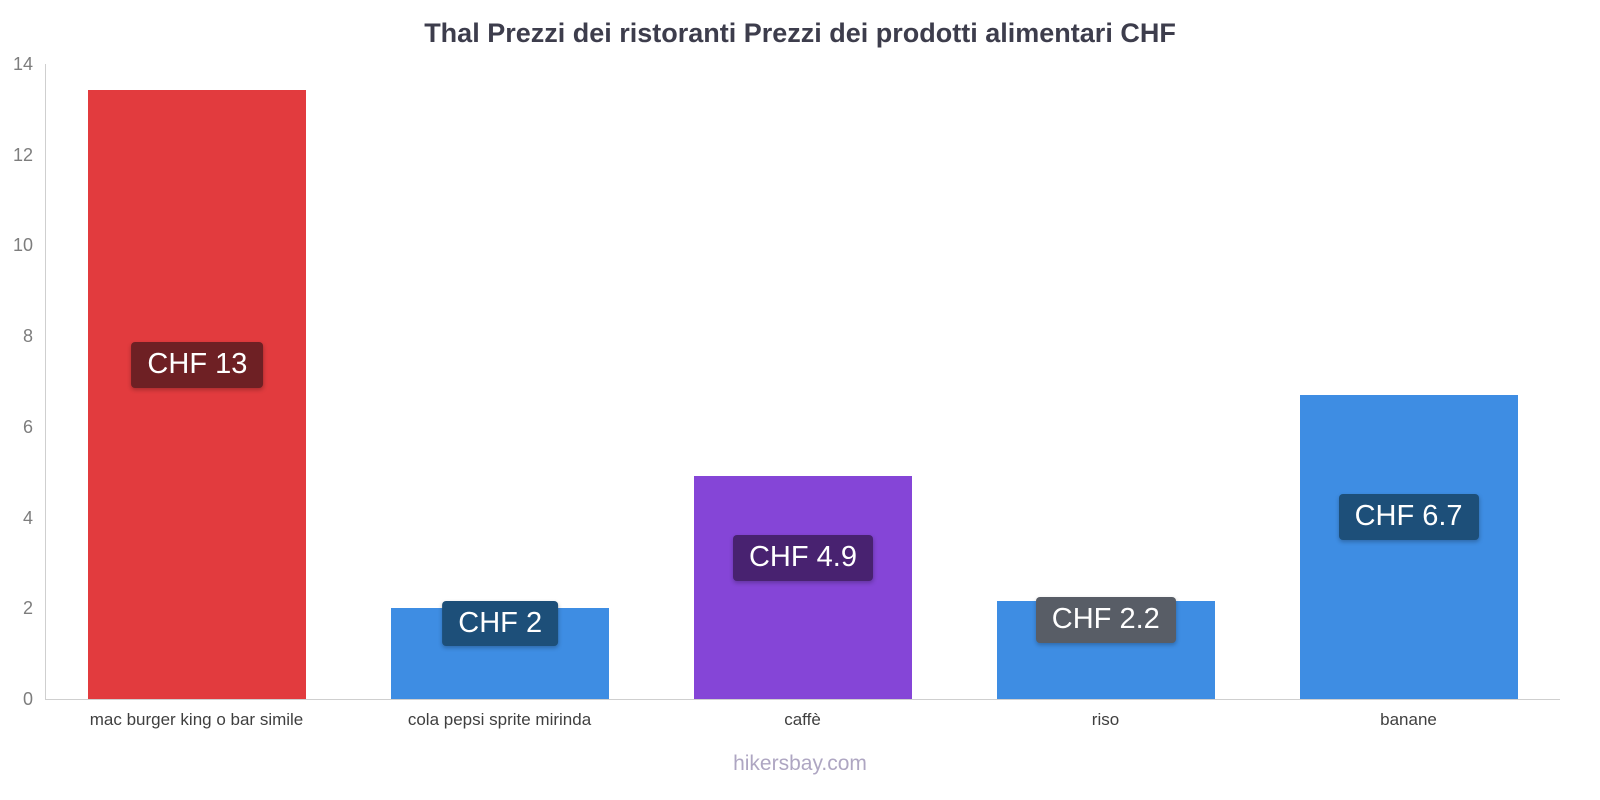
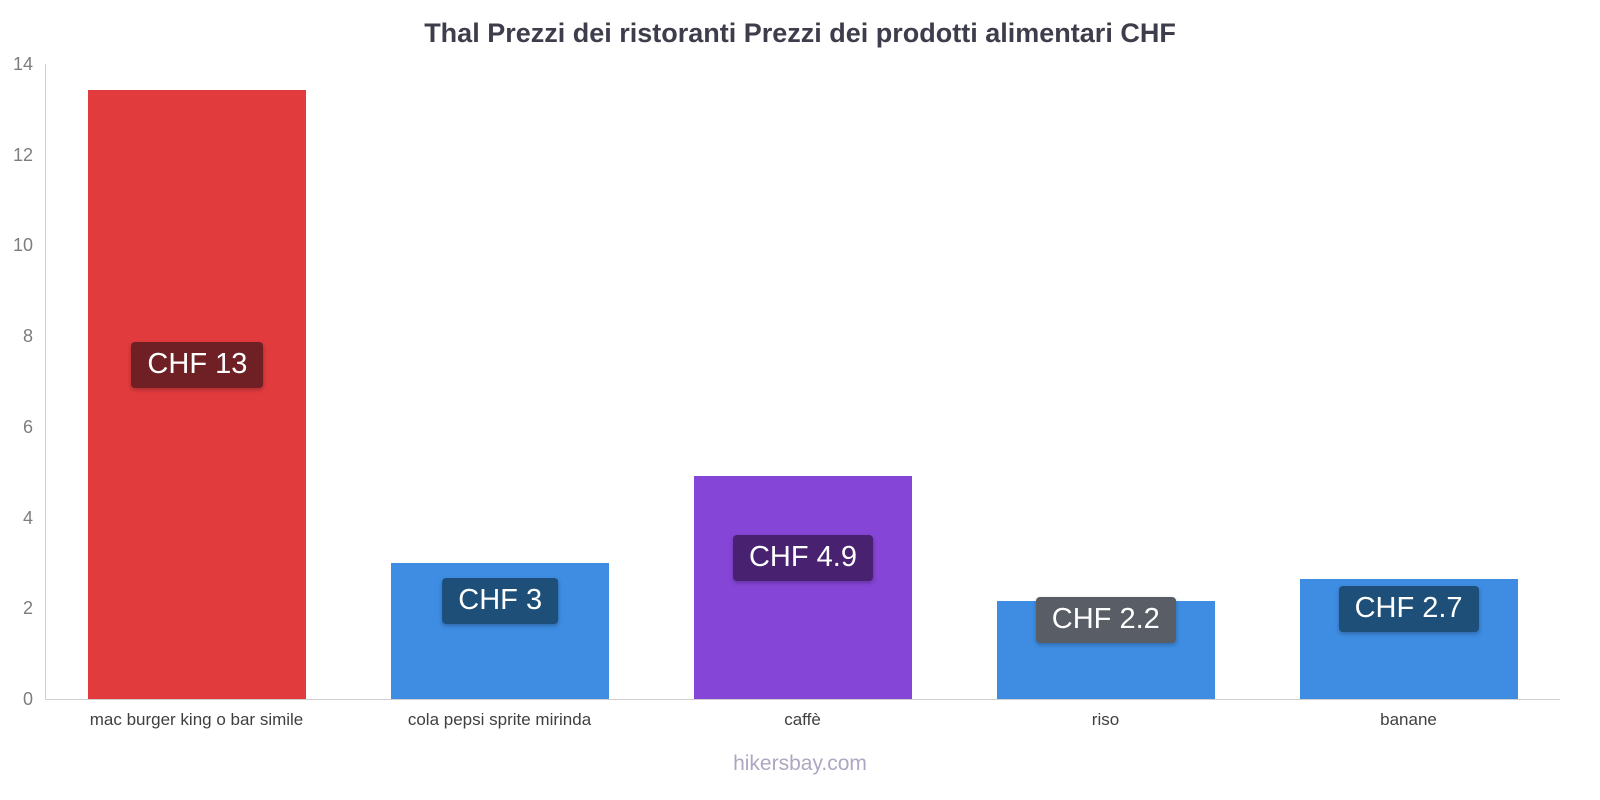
cola pepsi sprite mirinda: 2 -> 3
banane: 6.7 -> 2.7
